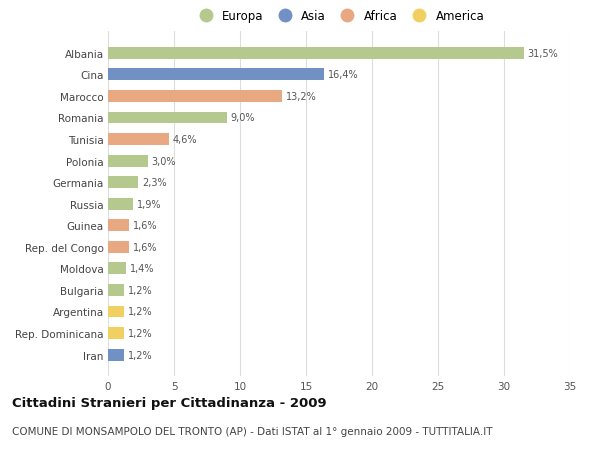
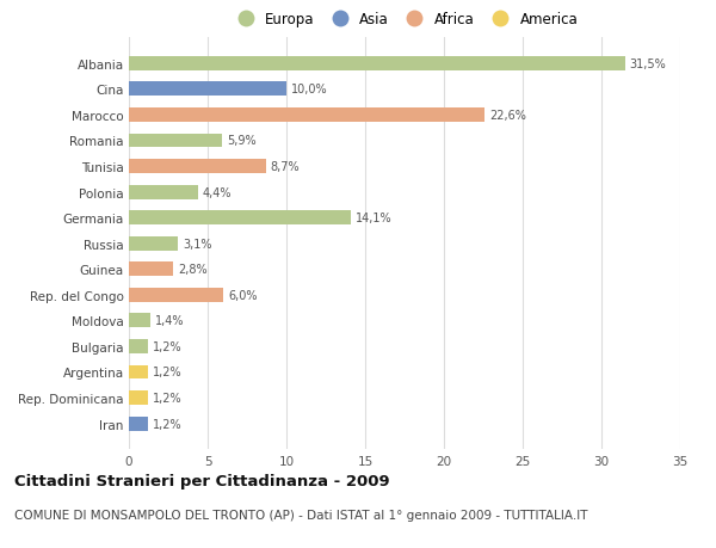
Cina: 16,4% -> 10,0%
Marocco: 13,2% -> 22,6%
Romania: 9,0% -> 5,9%
Tunisia: 4,6% -> 8,7%
Polonia: 3,0% -> 4,4%
Germania: 2,3% -> 14,1%
Russia: 1,9% -> 3,1%
Guinea: 1,6% -> 2,8%
Rep. del Congo: 1,6% -> 6,0%
